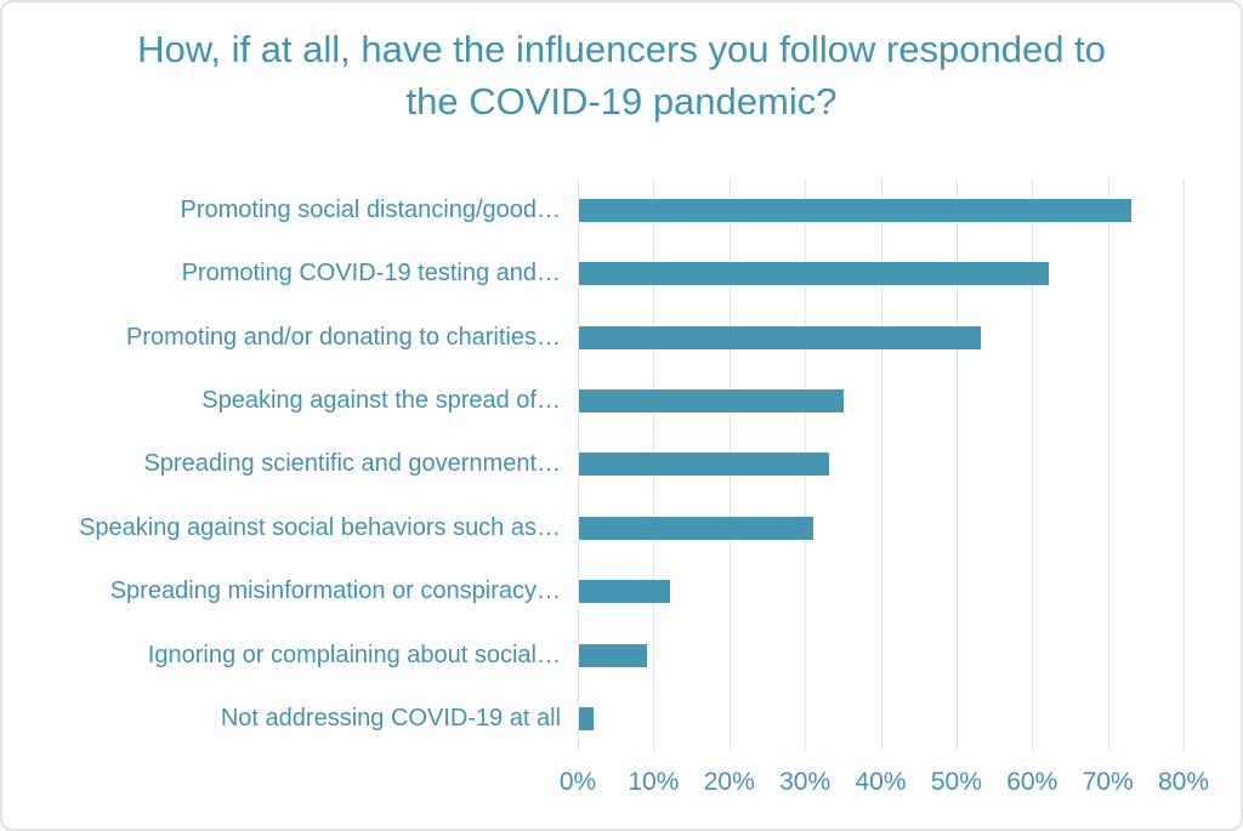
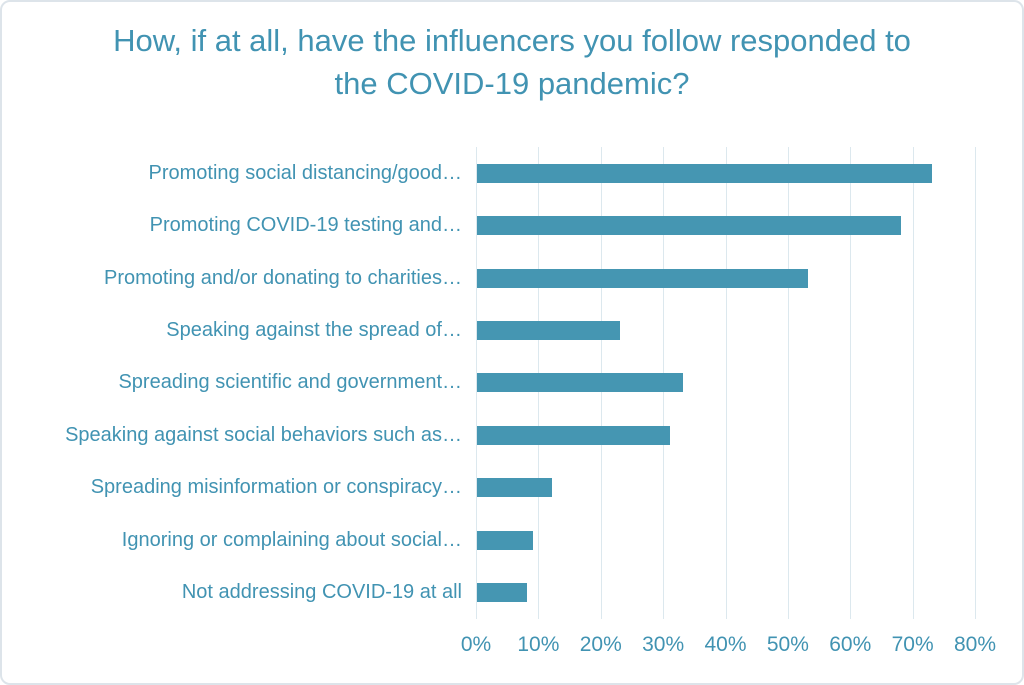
Promoting COVID-19 testing and…: 62% -> 68%
Speaking against the spread of…: 35% -> 23%
Not addressing COVID-19 at all: 2% -> 8%
